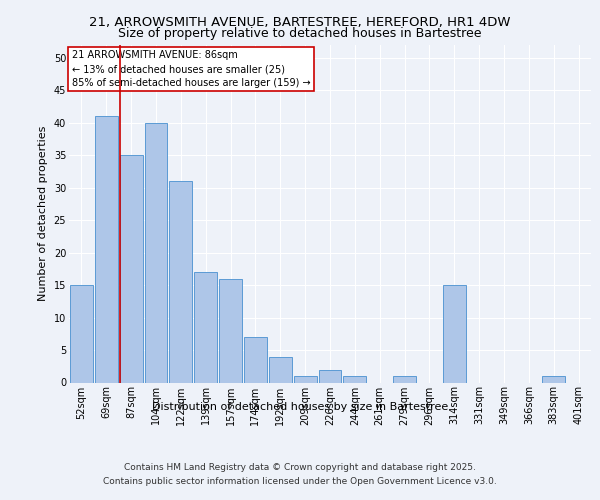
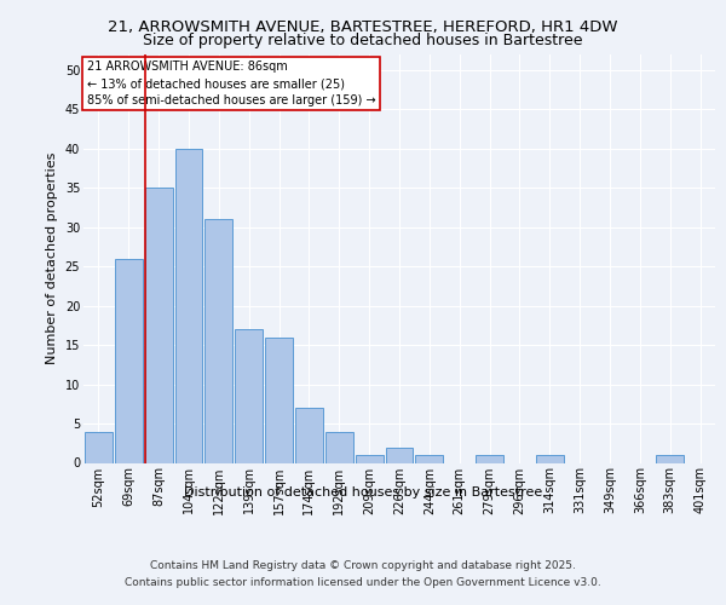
52sqm: 15 -> 4
69sqm: 41 -> 26
314sqm: 15 -> 1
